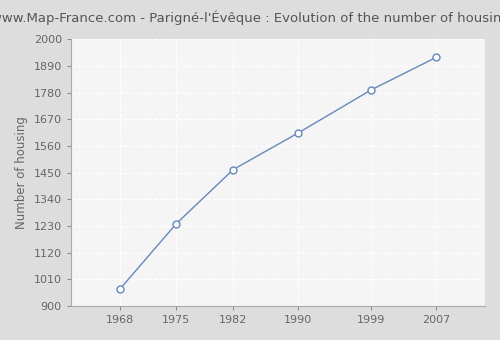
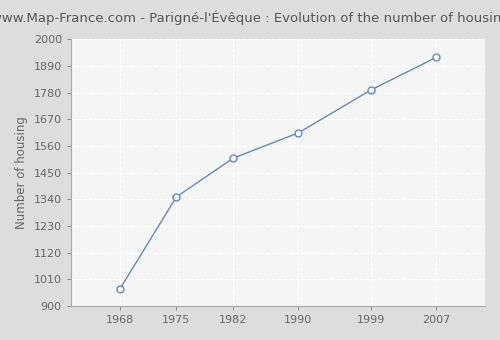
1975: 1240 -> 1350
1982: 1463 -> 1510
